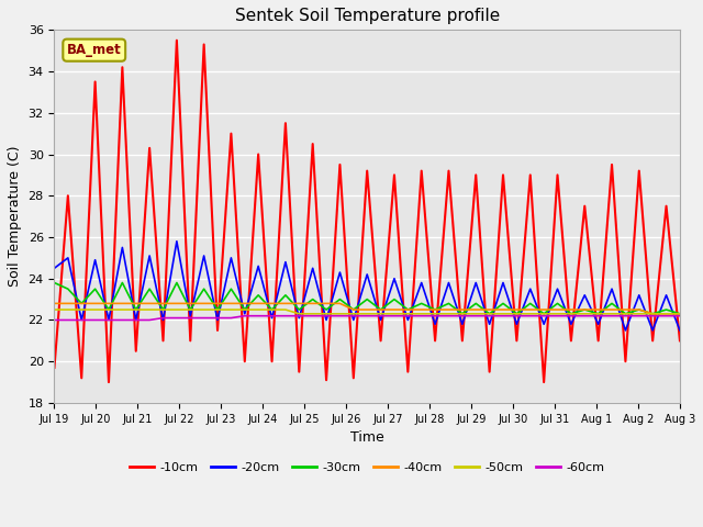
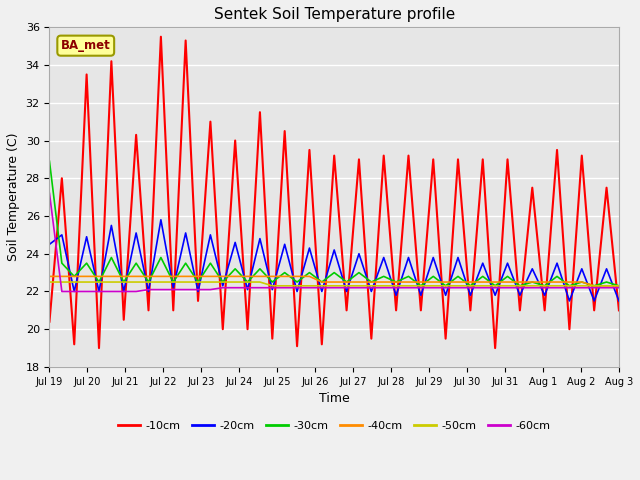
-10cm/Jul 19: 19.7 -> 20.4
-30cm/Jul 19: 23.8 -> 28.9
-60cm/Jul 19: 22.0 -> 27.2
